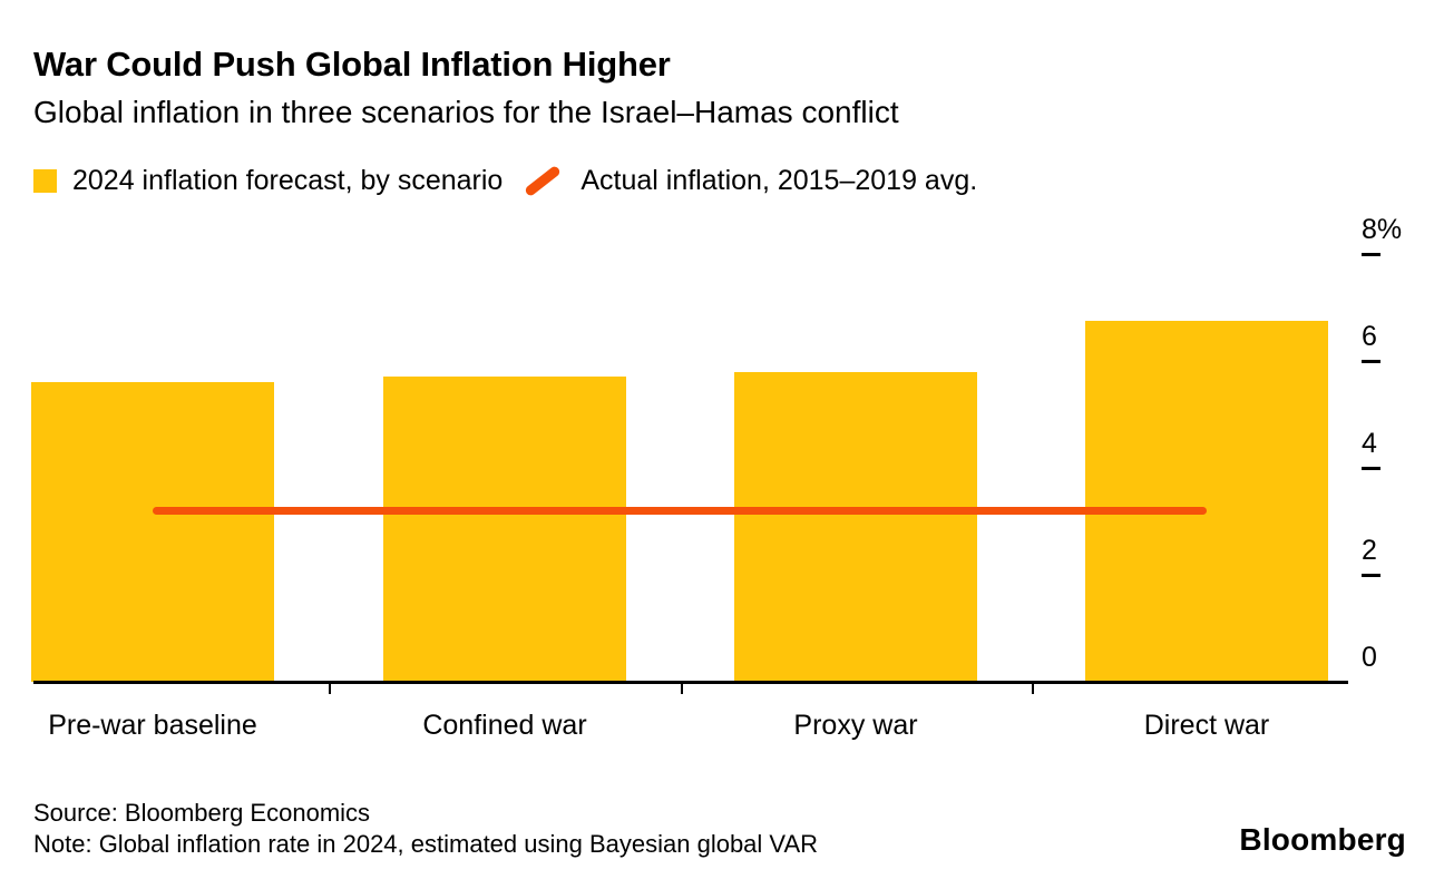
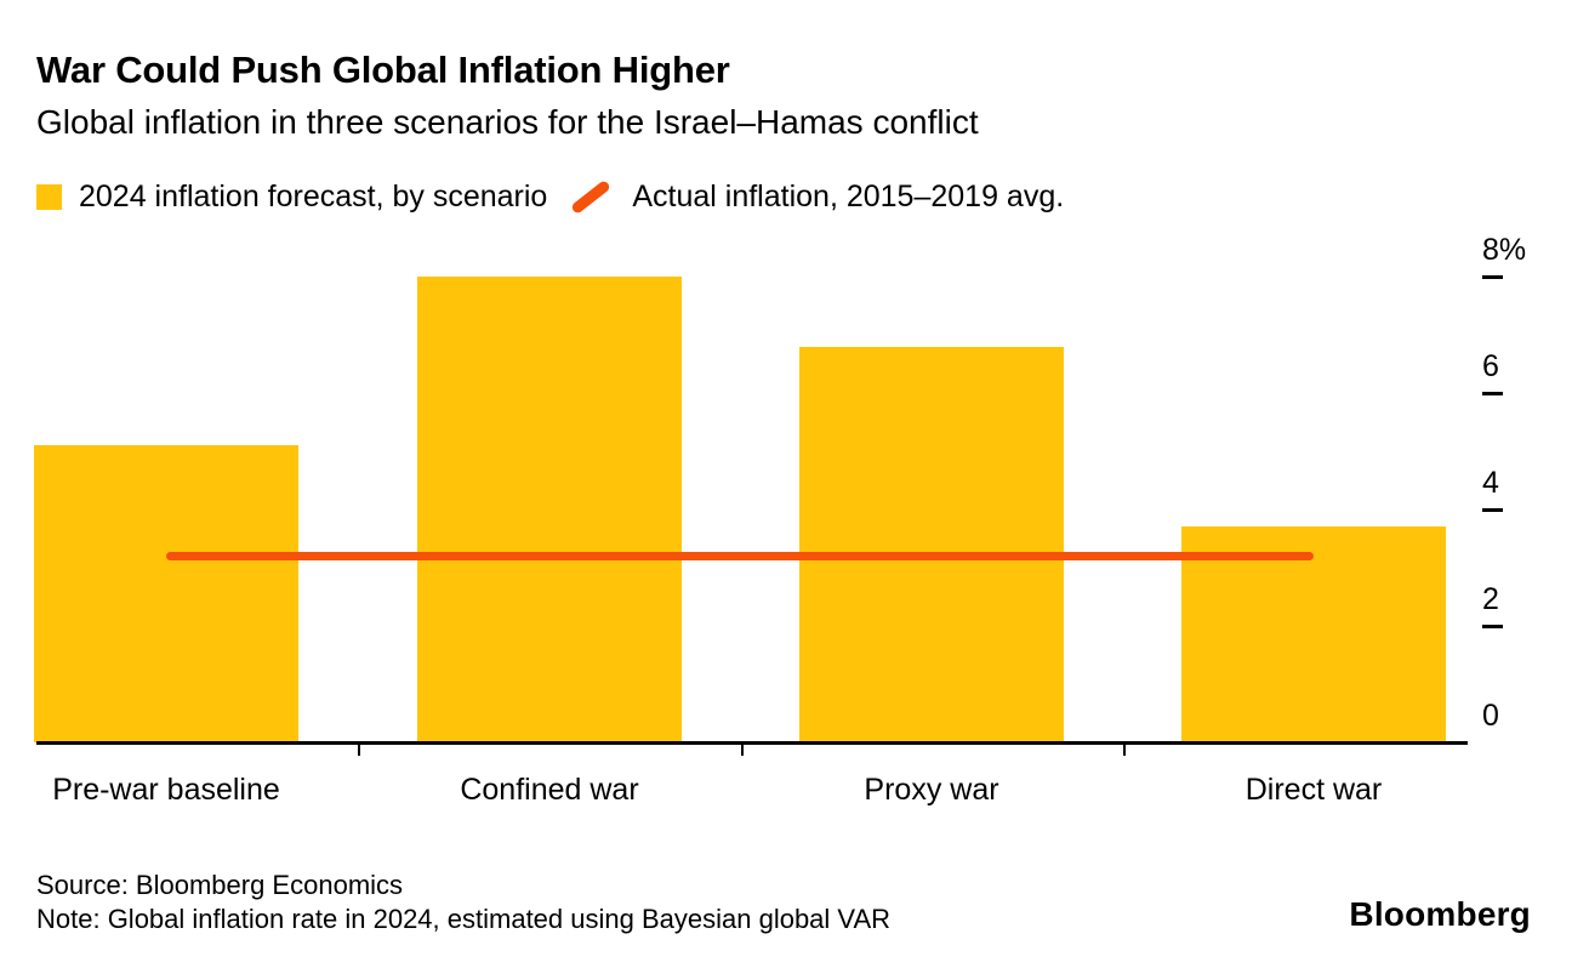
Pre-war baseline: 5.6% -> 5.1%
Confined war: 5.7% -> 8.0%
Proxy war: 5.8% -> 6.8%
Direct war: 6.8% -> 3.7%
